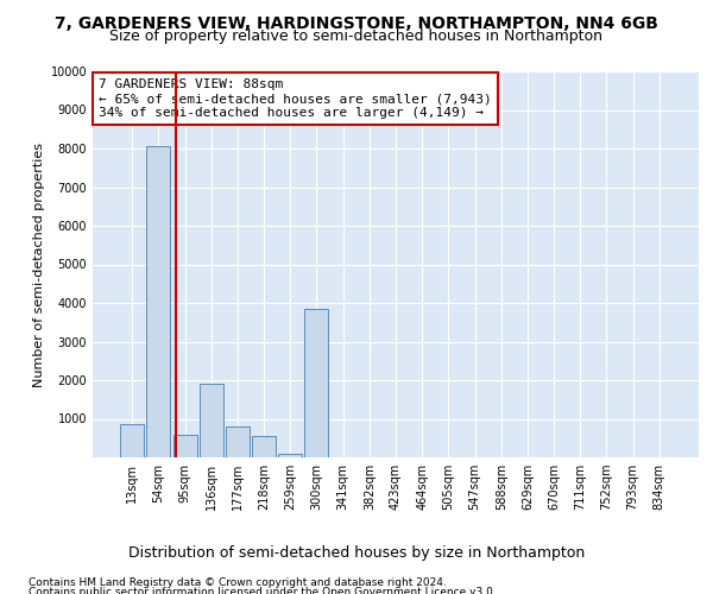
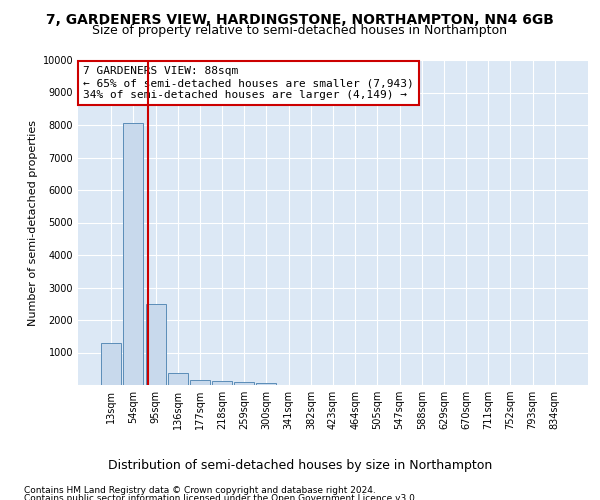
13sqm: 850 -> 1300
95sqm: 600 -> 2500
136sqm: 1900 -> 370
177sqm: 800 -> 140
218sqm: 550 -> 120
300sqm: 3850 -> 50
